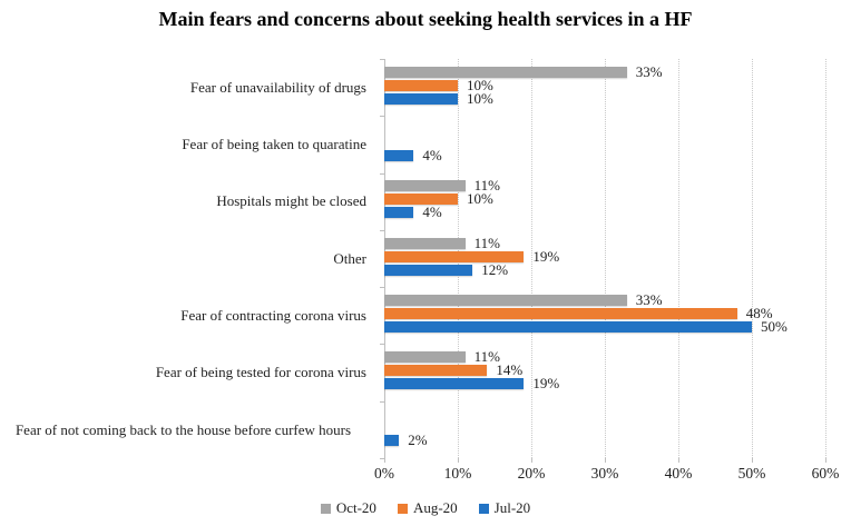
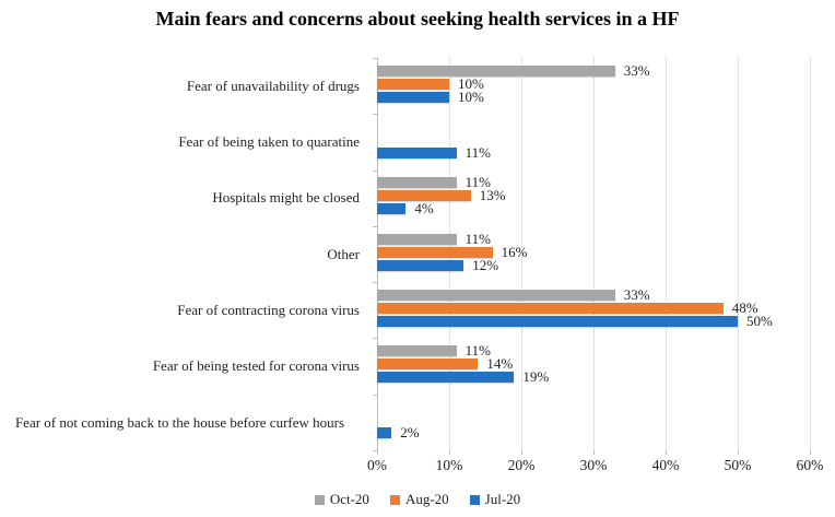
Jul-20/Fear of being taken to quaratine: 4% -> 11%
Aug-20/Hospitals might be closed: 10% -> 13%
Aug-20/Other: 19% -> 16%
